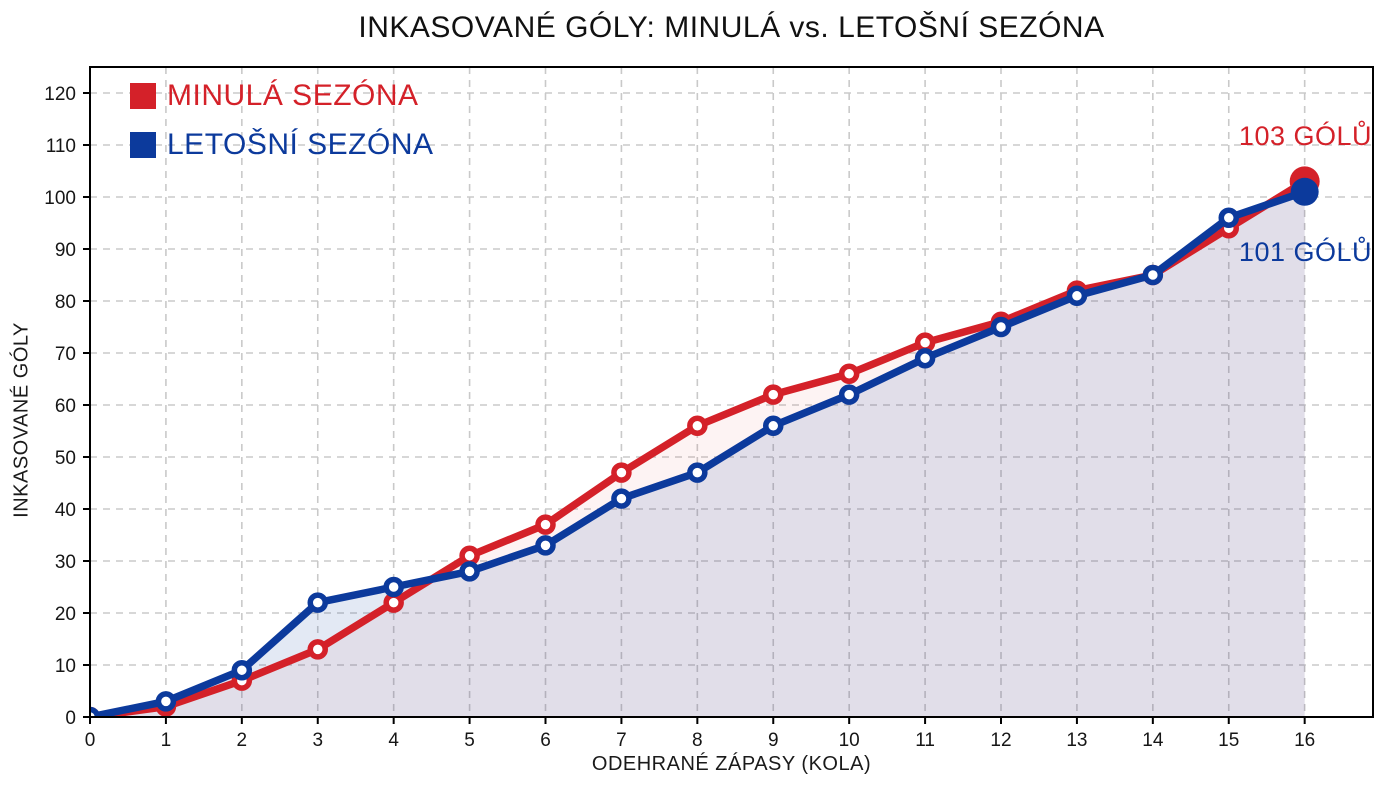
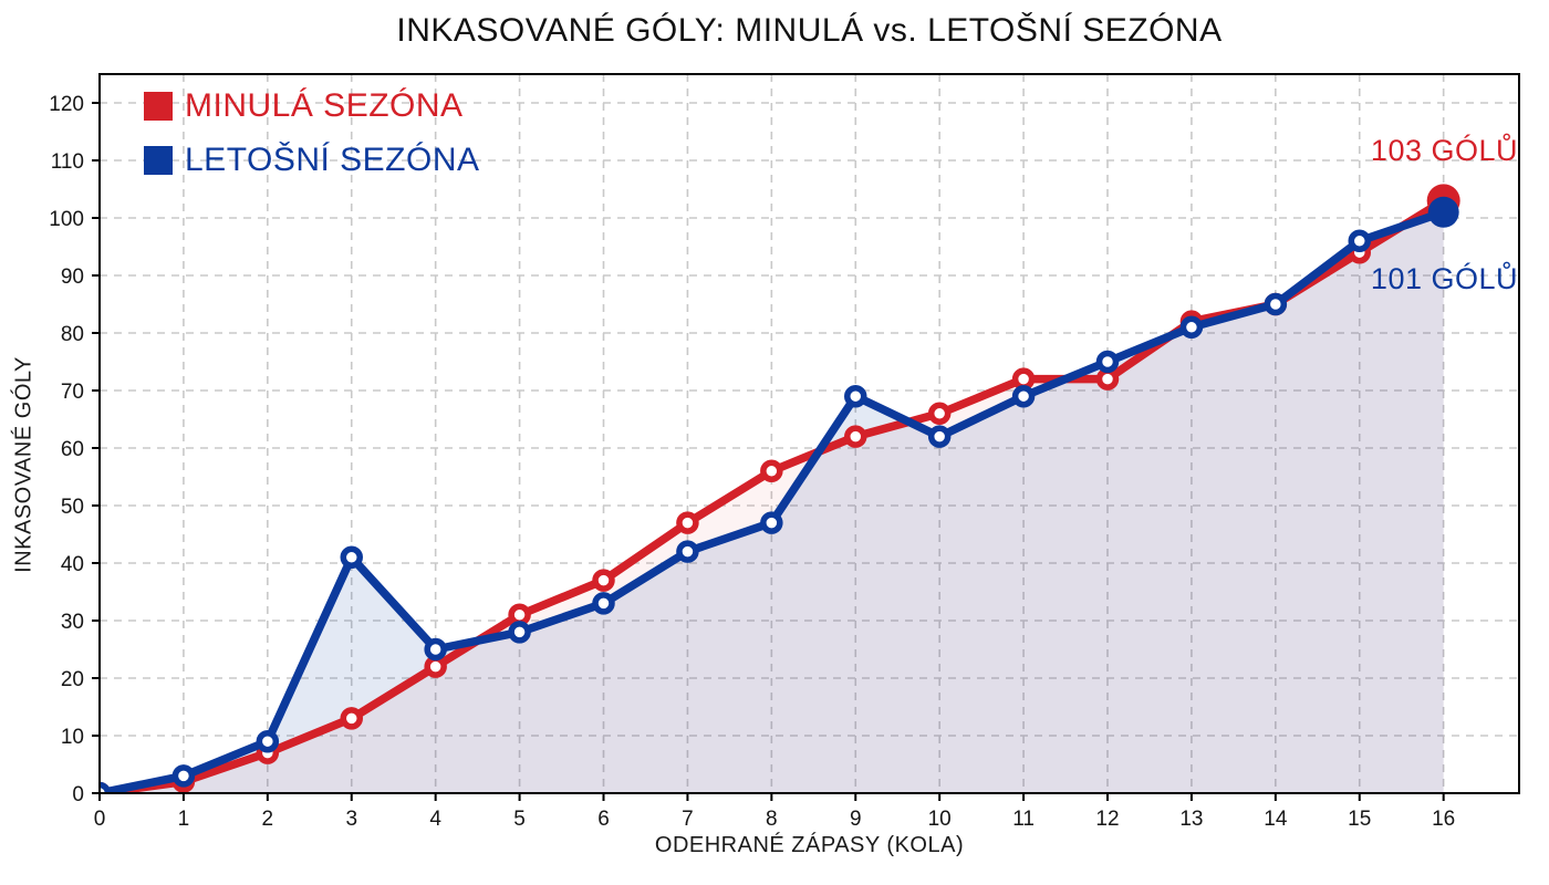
LETOŠNÍ SEZÓNA/3: 22 -> 41
LETOŠNÍ SEZÓNA/9: 56 -> 69
MINULÁ SEZÓNA/12: 76 -> 72
